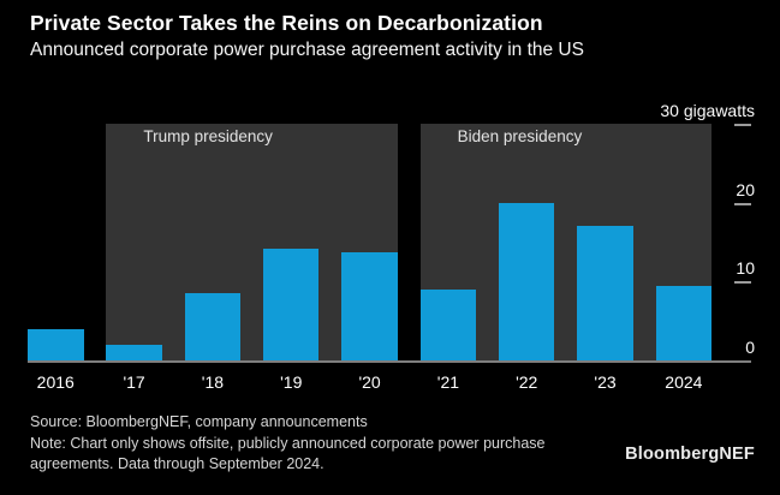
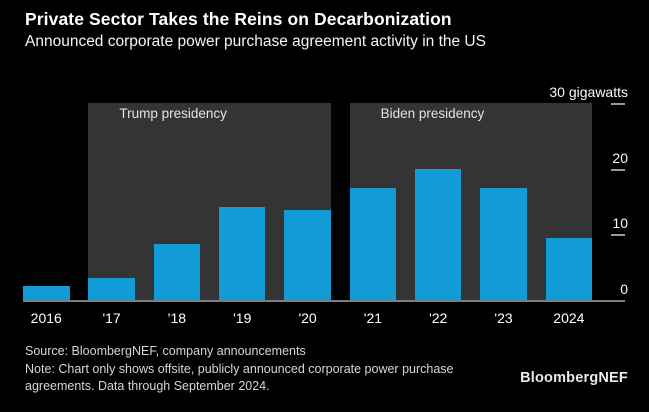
2016: 4 -> 2
'17: 2 -> 3
'21: 9 -> 17
